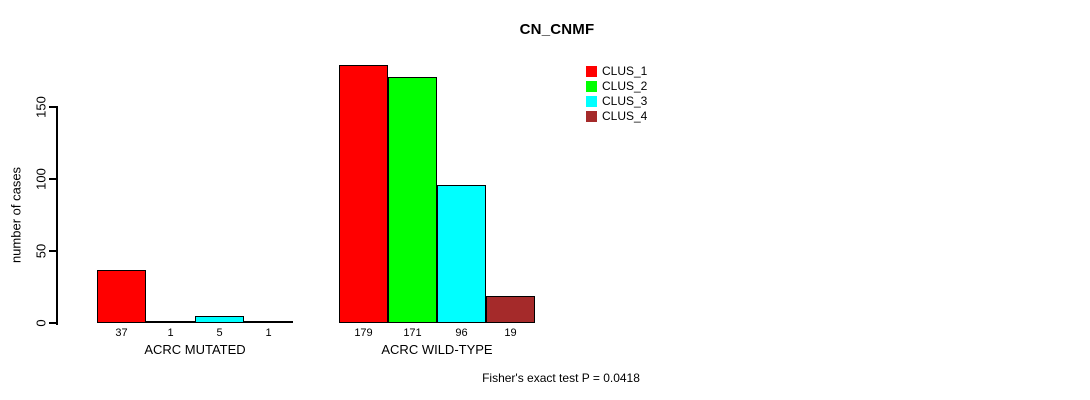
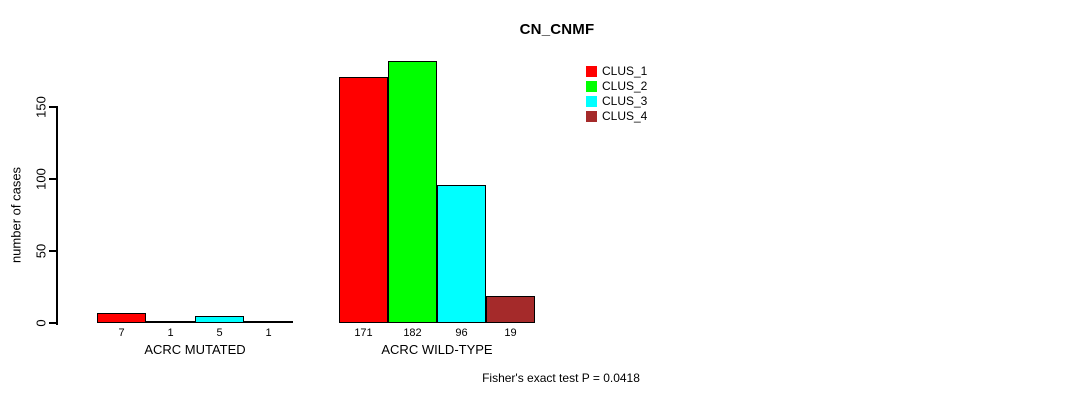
CLUS_1/ACRC MUTATED: 37 -> 7
CLUS_1/ACRC WILD-TYPE: 179 -> 171
CLUS_2/ACRC WILD-TYPE: 171 -> 182
